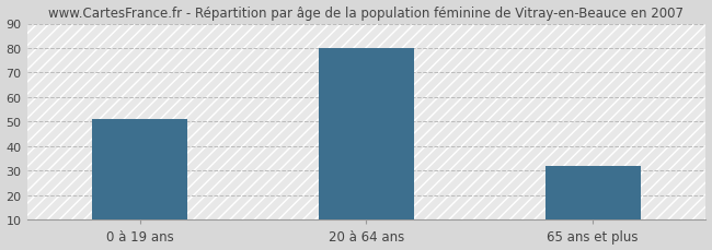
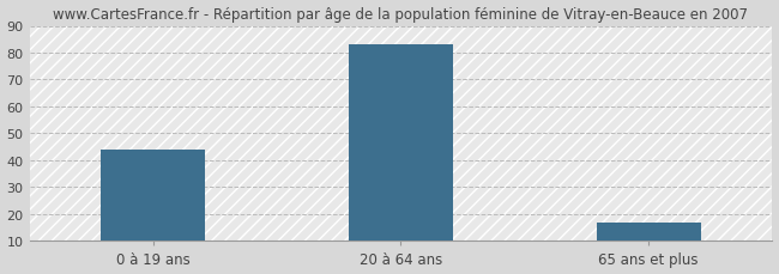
0 à 19 ans: 51 -> 44
20 à 64 ans: 80 -> 83
65 ans et plus: 32 -> 17
